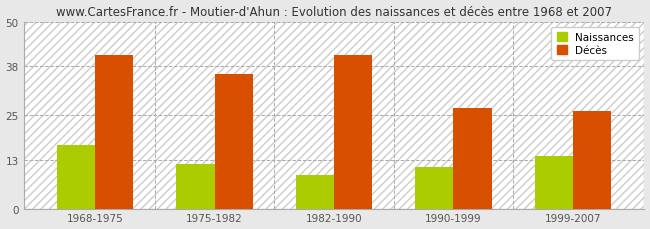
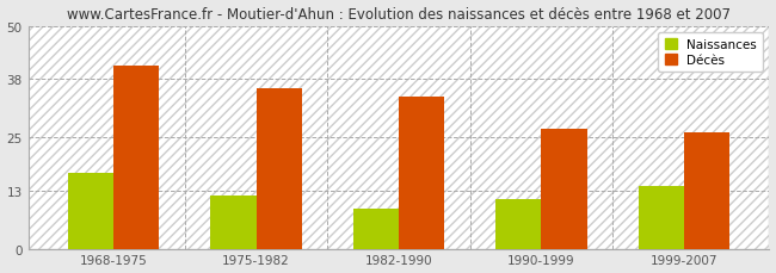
Décès/1982-1990: 41 -> 34
